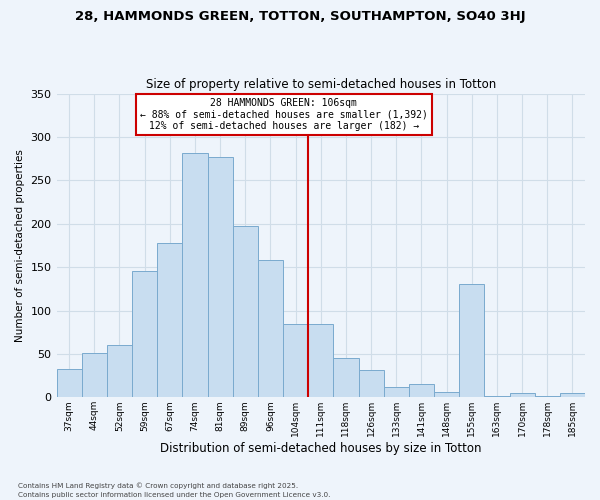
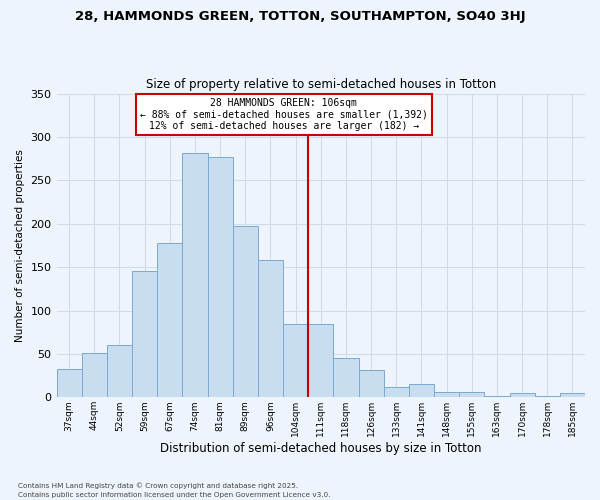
155sqm: 130 -> 6
